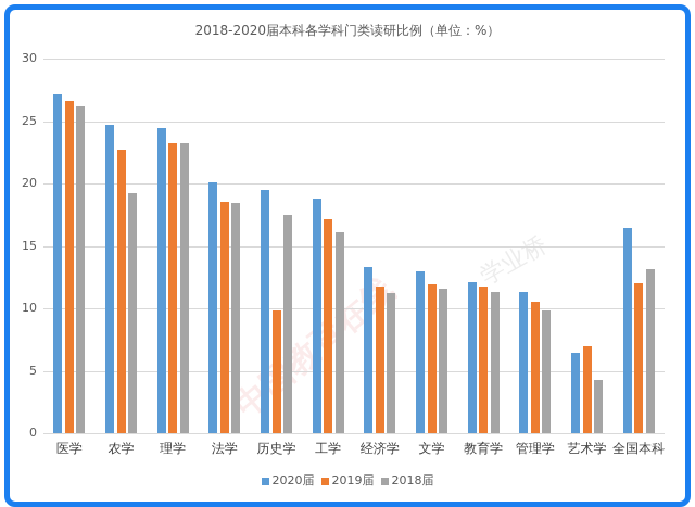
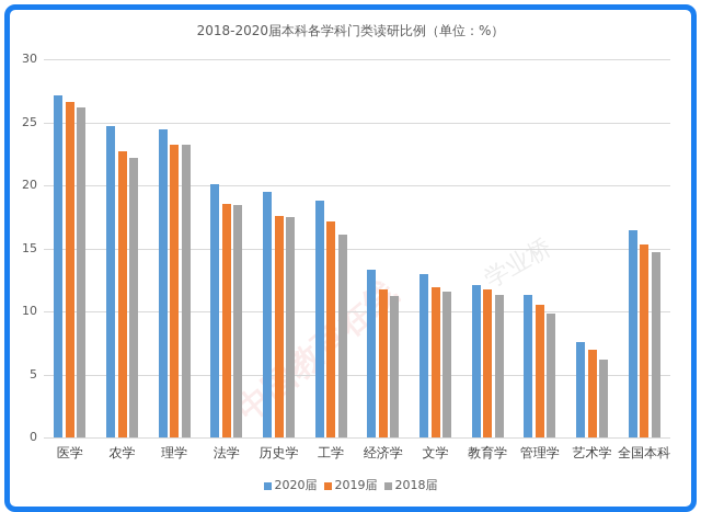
2018届/农学: 19.2 -> 22.2
2019届/历史学: 9.8 -> 17.6
2020届/艺术学: 6.4 -> 7.6
2018届/艺术学: 4.3 -> 6.2
2019届/全国本科: 12.0 -> 15.3
2018届/全国本科: 13.1 -> 14.7
